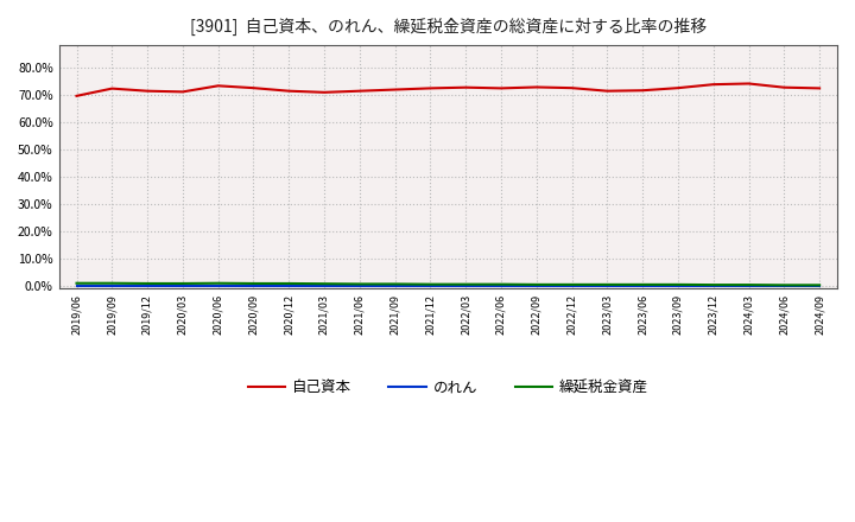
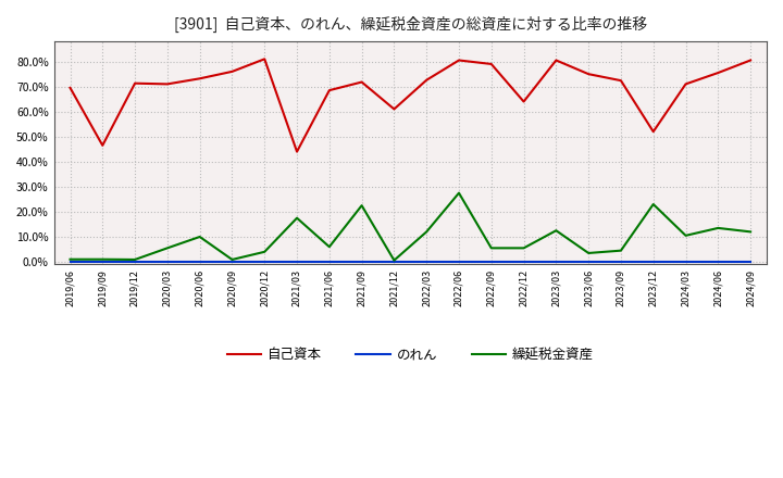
自己資本/2019/09: 72.2% -> 46.5%
繰延税金資産/2020/03: 0.9% -> 5.5%
繰延税金資産/2020/06: 1.0% -> 10.0%
自己資本/2020/09: 72.4% -> 76.0%
自己資本/2020/12: 71.3% -> 81.0%
繰延税金資産/2020/12: 0.9% -> 4.0%
自己資本/2021/03: 70.8% -> 44.0%
繰延税金資産/2021/03: 0.8% -> 17.5%
自己資本/2021/06: 71.3% -> 68.5%
繰延税金資産/2021/06: 0.7% -> 6.0%
繰延税金資産/2021/09: 0.7% -> 22.5%
自己資本/2021/12: 72.3% -> 61.0%
繰延税金資産/2022/03: 0.6% -> 12.0%
自己資本/2022/06: 72.3% -> 80.5%
繰延税金資産/2022/06: 0.6% -> 27.5%
自己資本/2022/09: 72.7% -> 79.0%
繰延税金資産/2022/09: 0.5% -> 5.5%
自己資本/2022/12: 72.4% -> 64.0%
繰延税金資産/2022/12: 0.5% -> 5.5%
自己資本/2023/03: 71.3% -> 80.5%
繰延税金資産/2023/03: 0.5% -> 12.5%
自己資本/2023/06: 71.5% -> 75.0%
繰延税金資産/2023/06: 0.5% -> 3.5%
繰延税金資産/2023/09: 0.5% -> 4.5%
自己資本/2023/12: 73.7% -> 52.0%
繰延税金資産/2023/12: 0.4% -> 23.0%
自己資本/2024/03: 74.0% -> 71.0%
繰延税金資産/2024/03: 0.4% -> 10.5%
自己資本/2024/06: 72.6% -> 75.5%
繰延税金資産/2024/06: 0.3% -> 13.5%
自己資本/2024/09: 72.3% -> 80.5%
繰延税金資産/2024/09: 0.3% -> 12.0%
